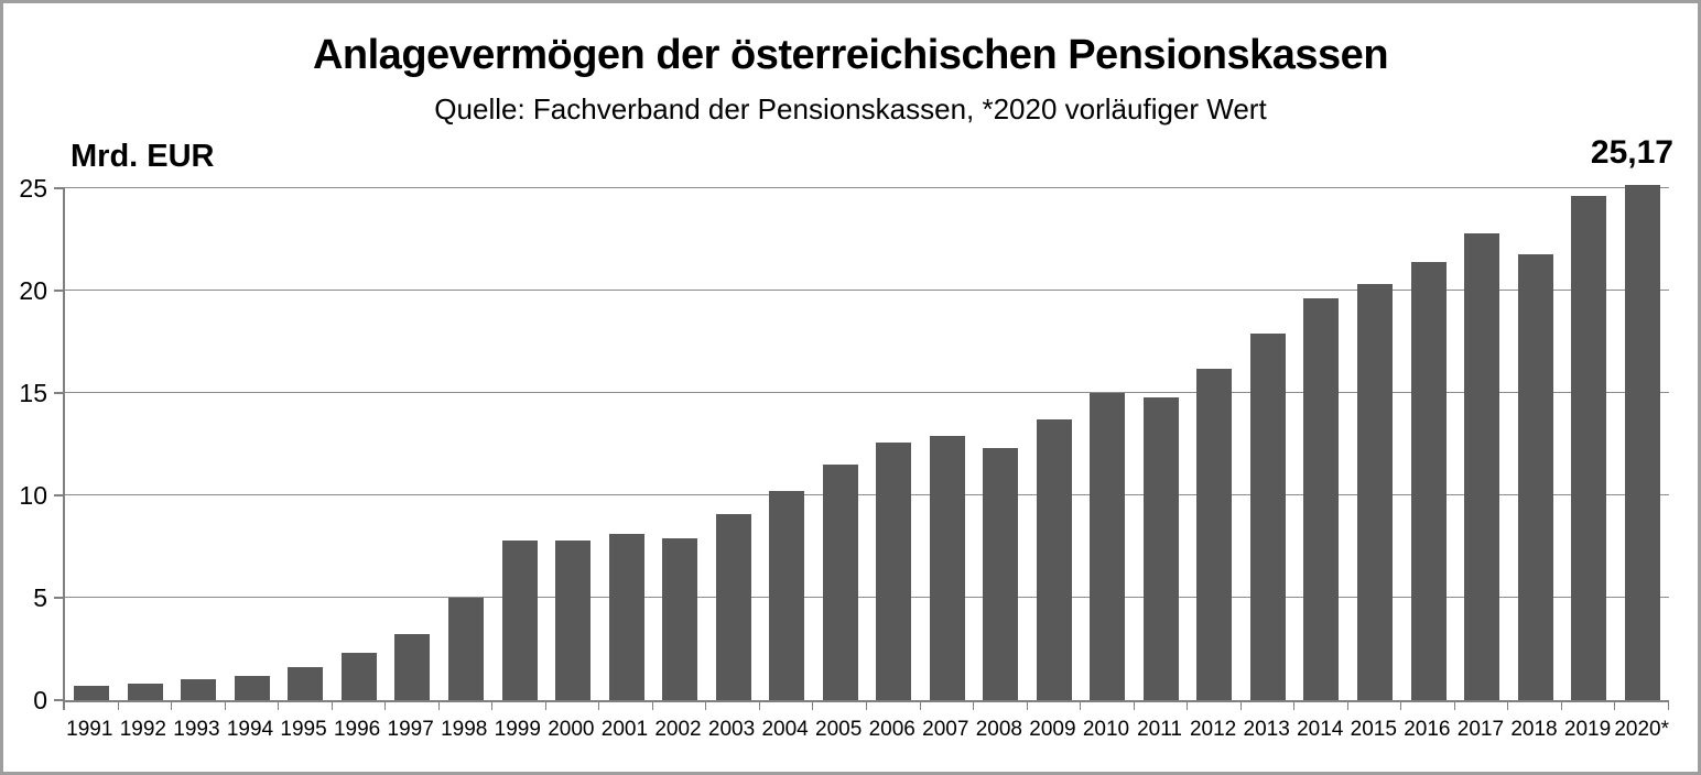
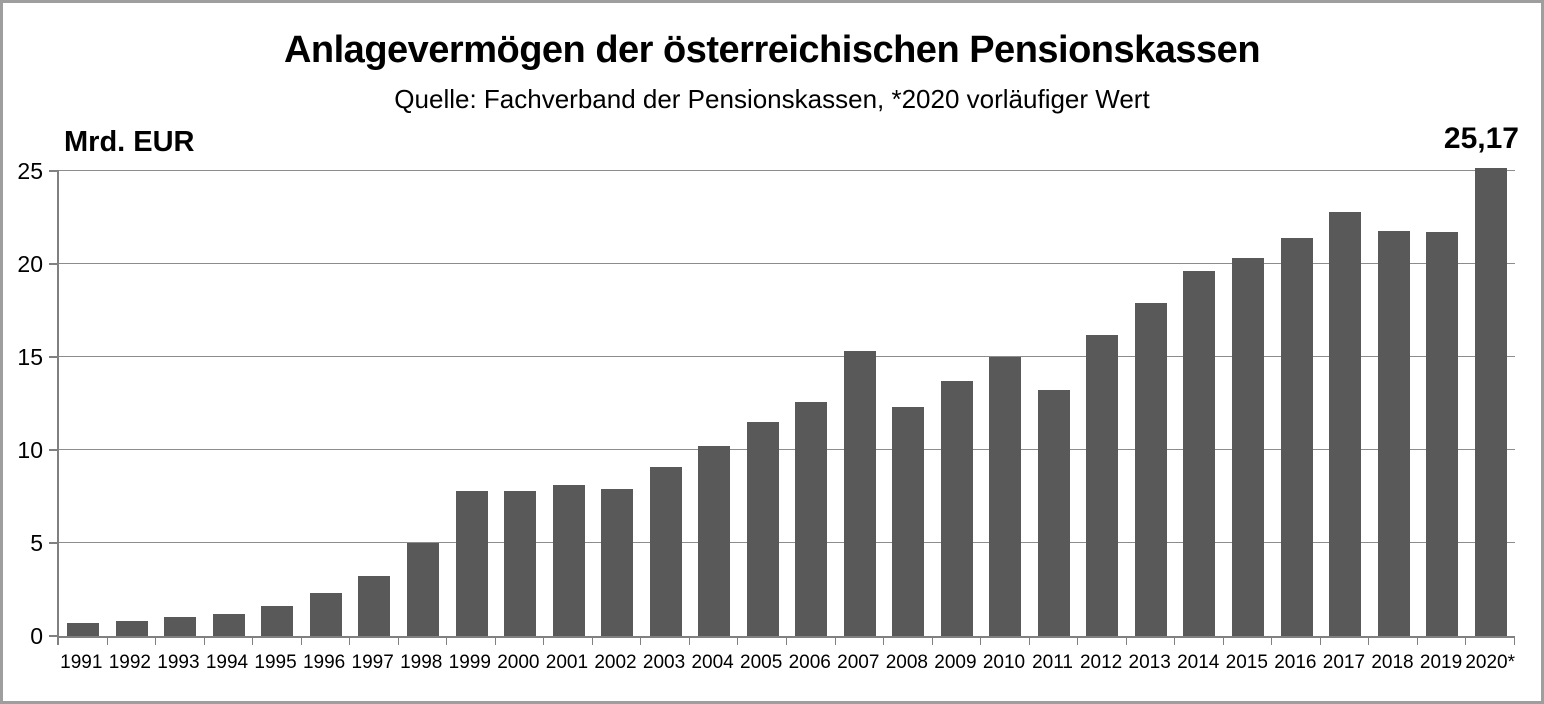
2007: 12.9 -> 15.3
2011: 14.8 -> 13.2
2019: 24.6 -> 21.7
